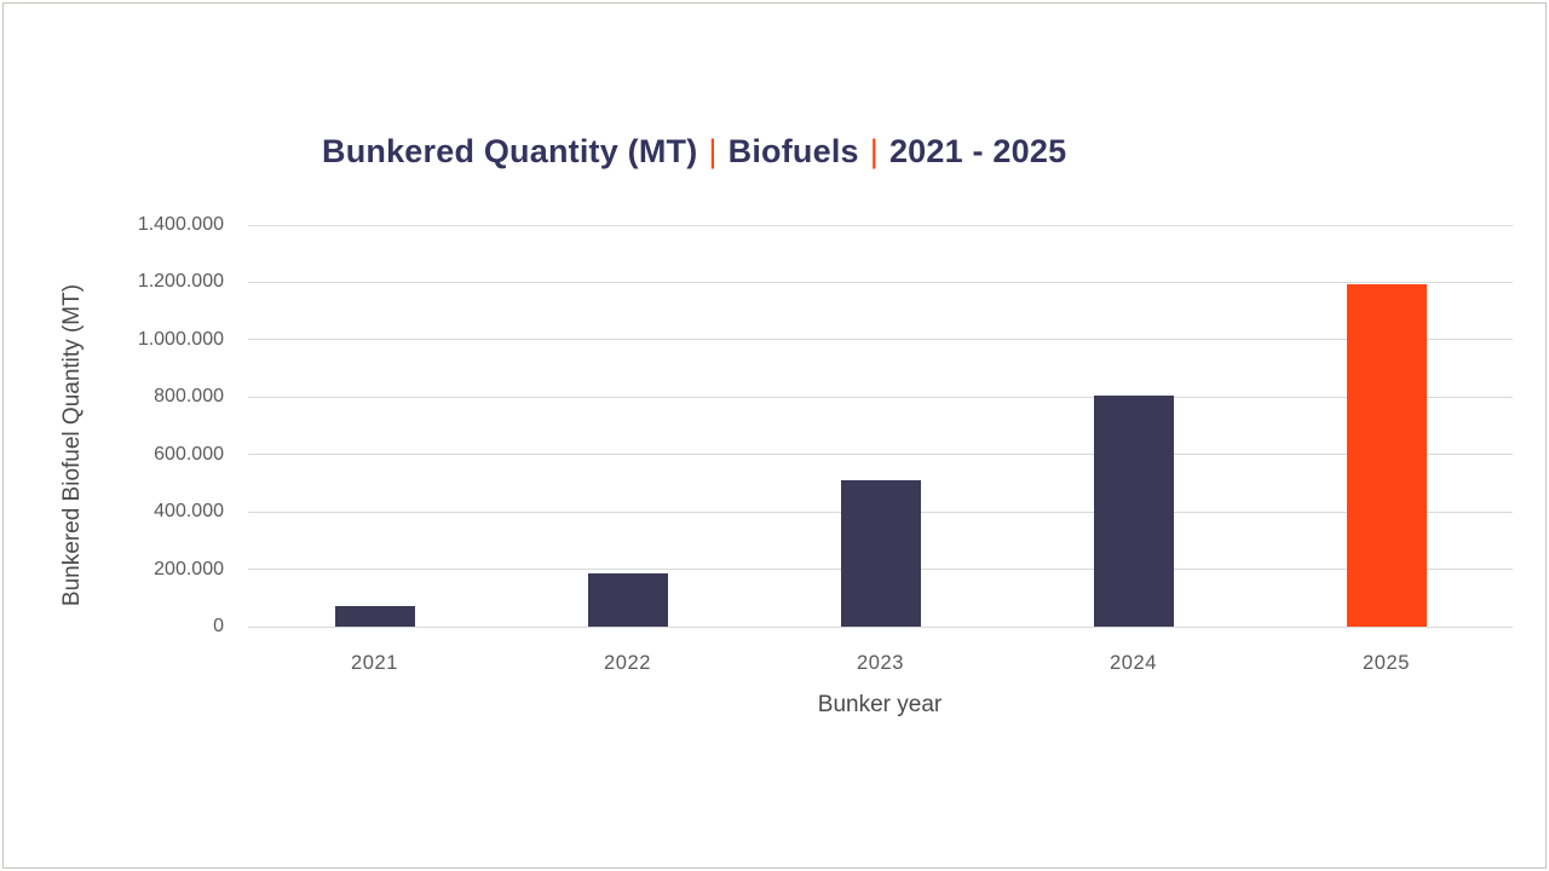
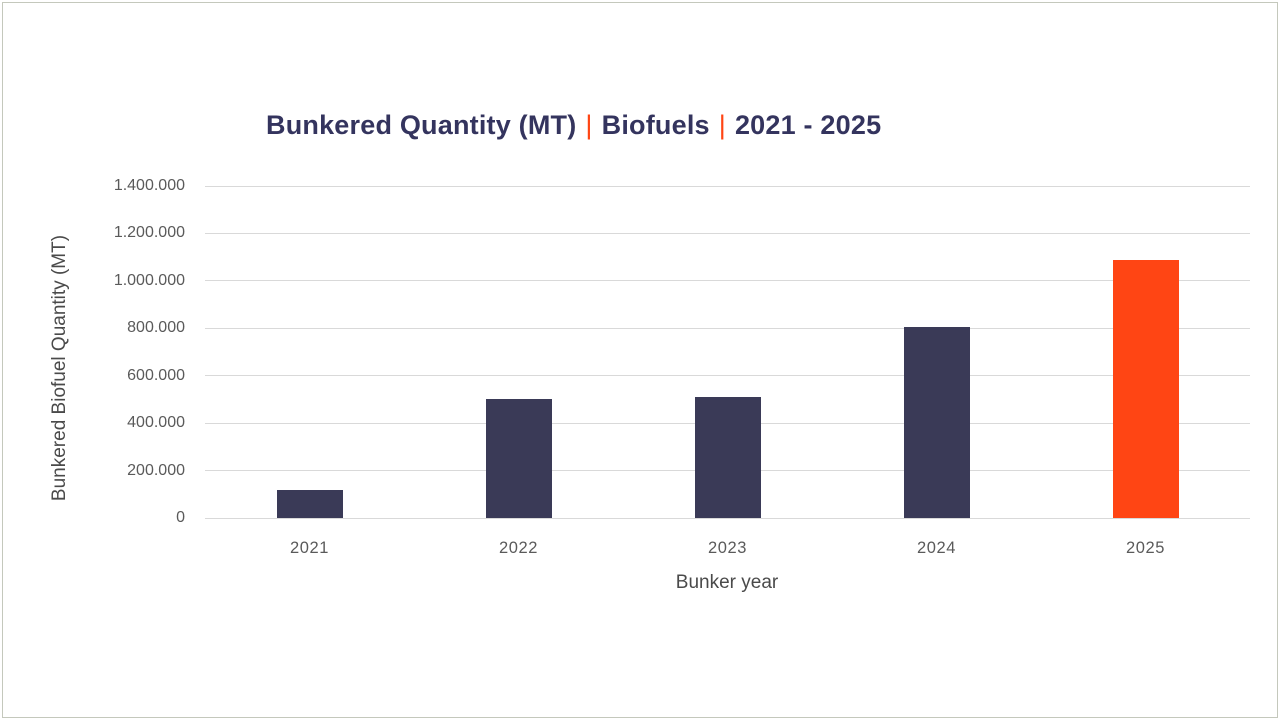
2021: 70000 -> 120000
2022: 180000 -> 500000
2025: 1200000 -> 1090000
